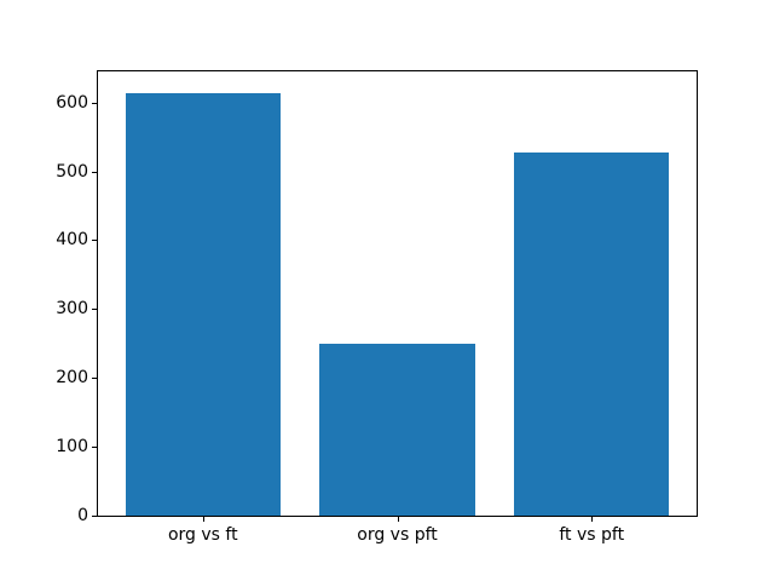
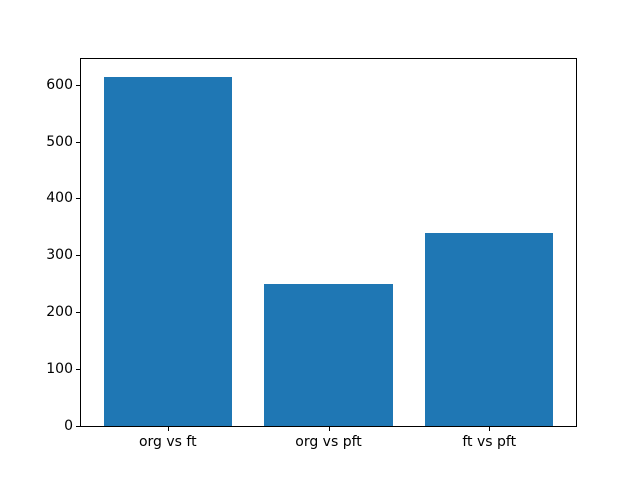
ft vs pft: 530 -> 340
